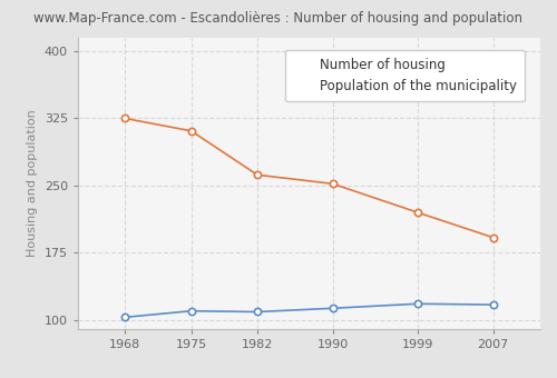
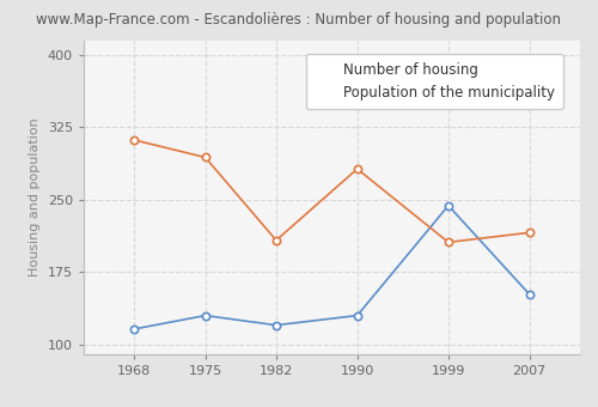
Number of housing/1968: 103 -> 116
Population of the municipality/1968: 325 -> 312
Number of housing/1975: 110 -> 130
Population of the municipality/1975: 311 -> 294
Number of housing/1982: 109 -> 120
Population of the municipality/1982: 262 -> 208
Number of housing/1990: 113 -> 130
Population of the municipality/1990: 252 -> 282
Number of housing/1999: 118 -> 244
Population of the municipality/1999: 220 -> 206
Number of housing/2007: 117 -> 152
Population of the municipality/2007: 192 -> 216
